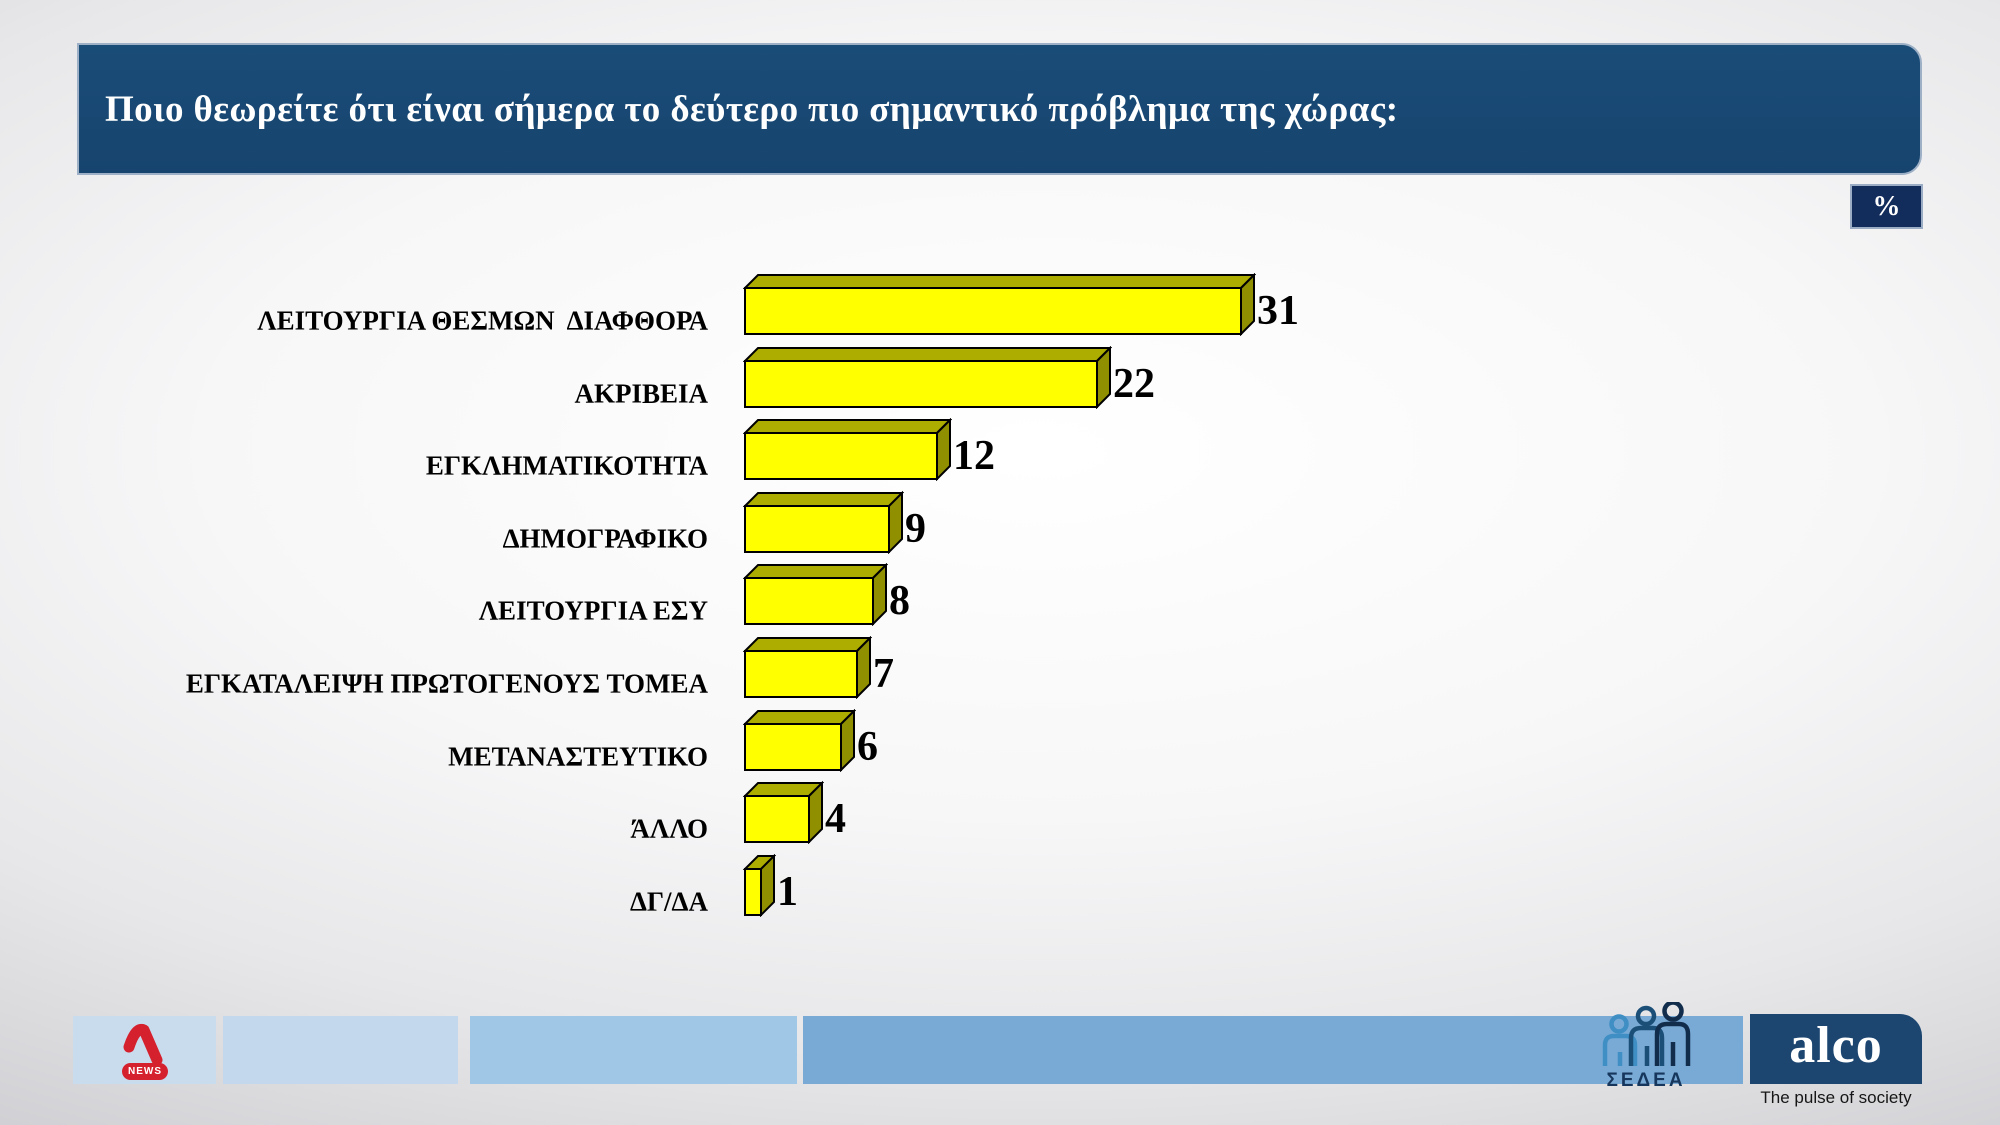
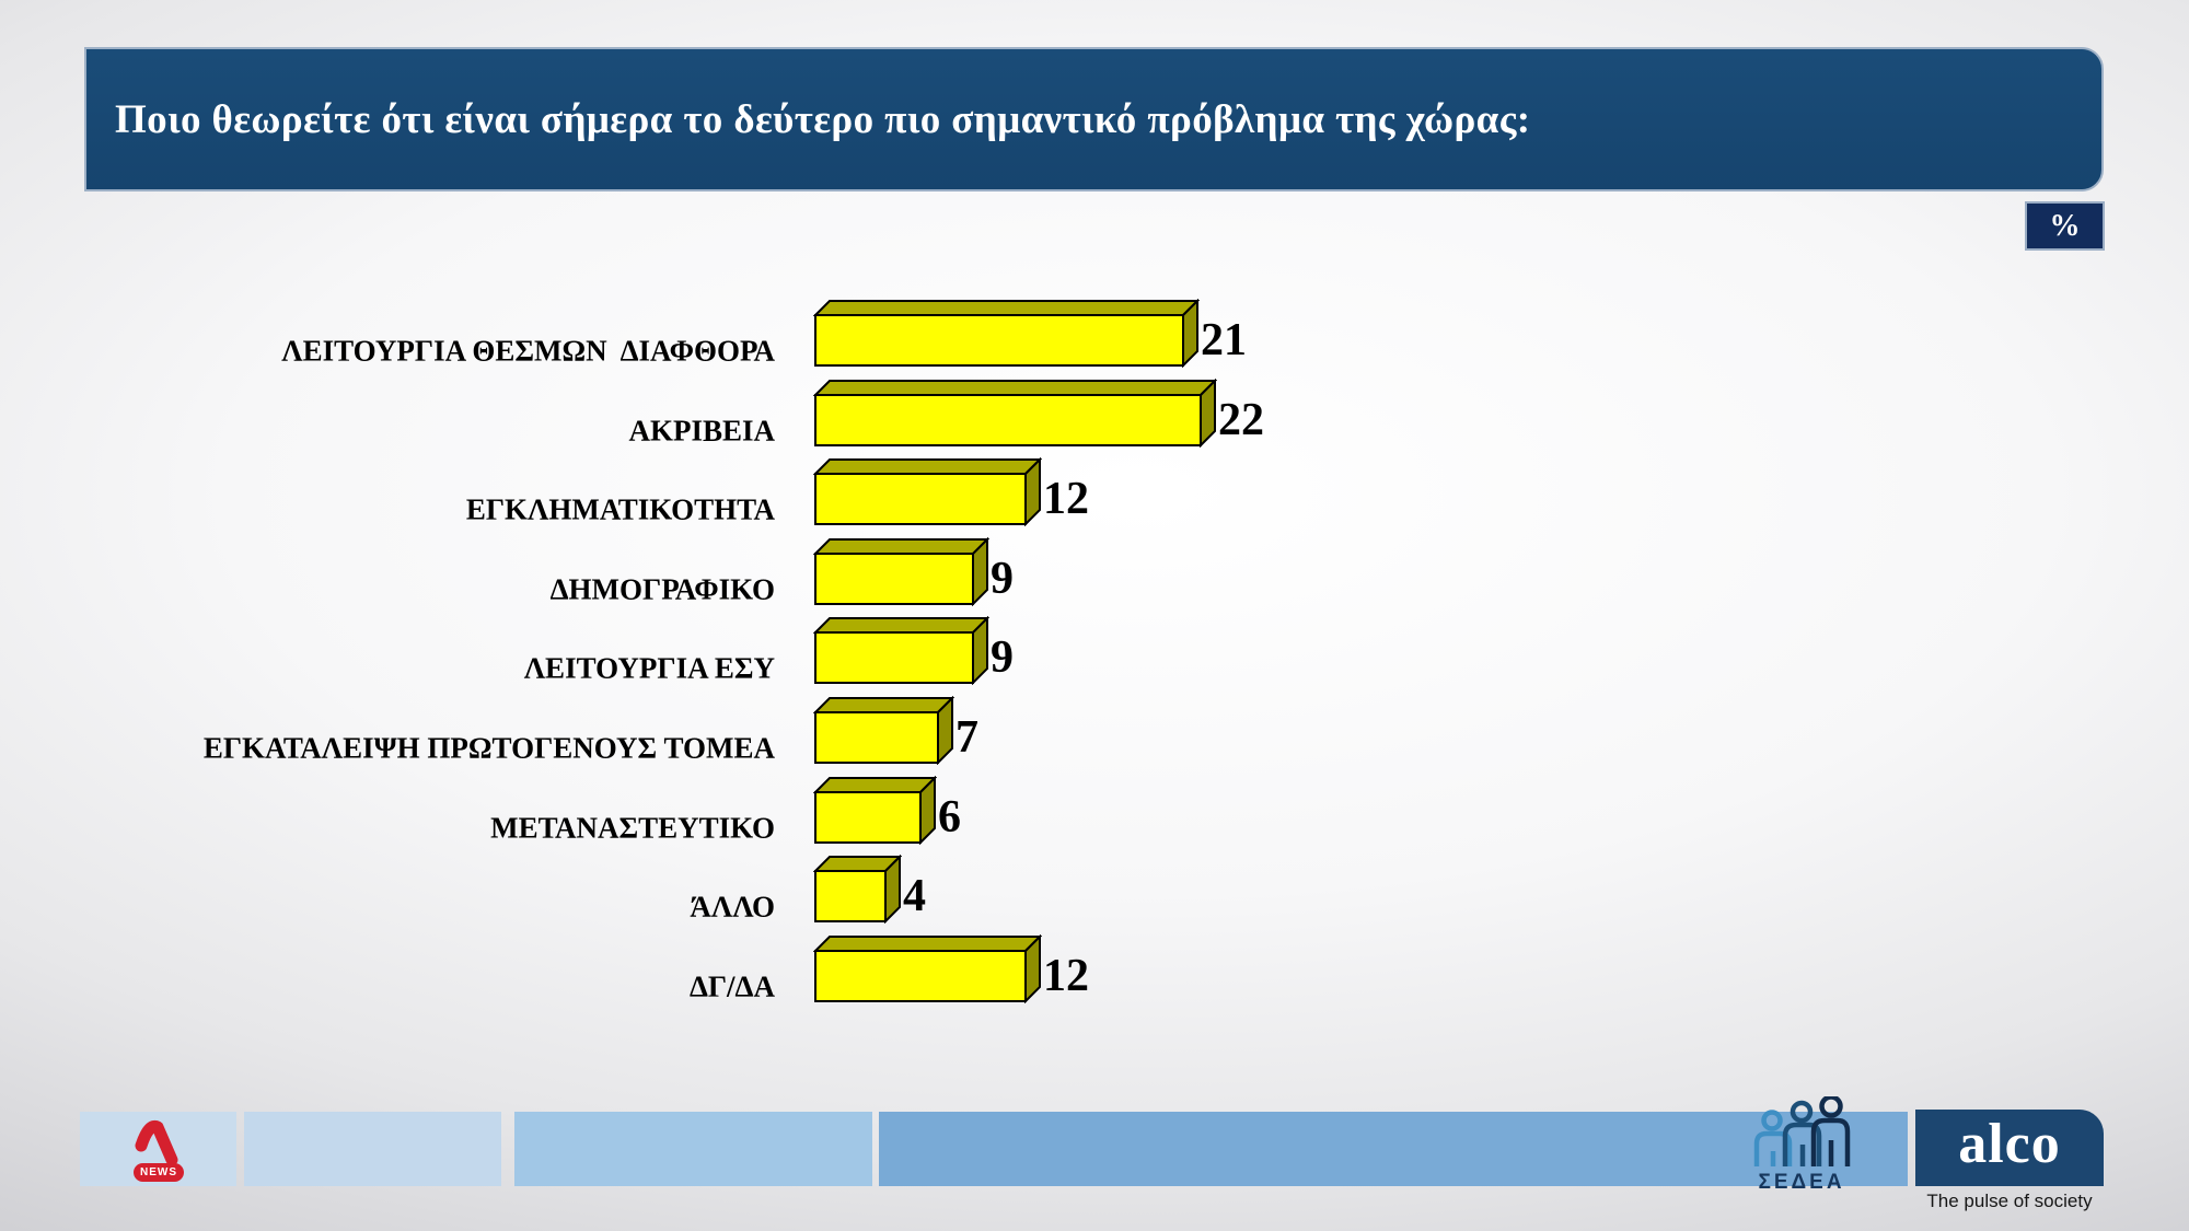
ΛΕΙΤΟΥΡΓΙΑ ΘΕΣΜΩΝ ΔΙΑΦΘΟΡΑ: 31 -> 21
ΛΕΙΤΟΥΡΓΙΑ ΕΣΥ: 8 -> 9
ΔΓ/ΔΑ: 1 -> 12
